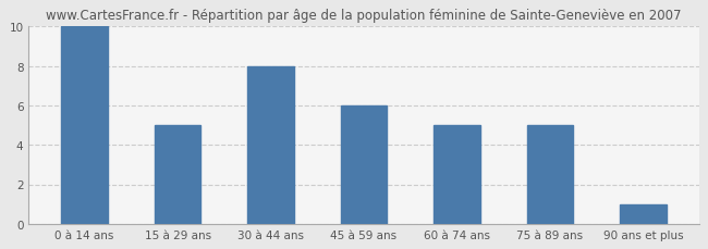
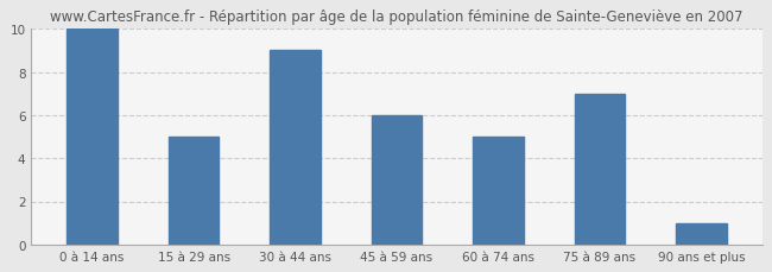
30 à 44 ans: 8 -> 9
75 à 89 ans: 5 -> 7
